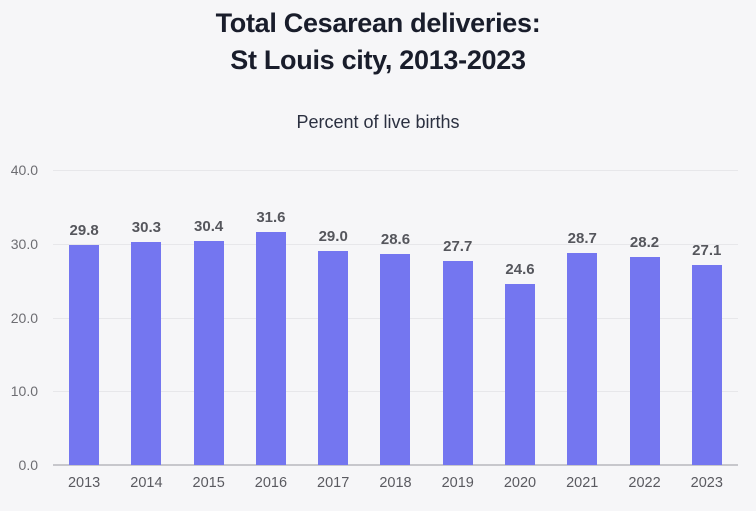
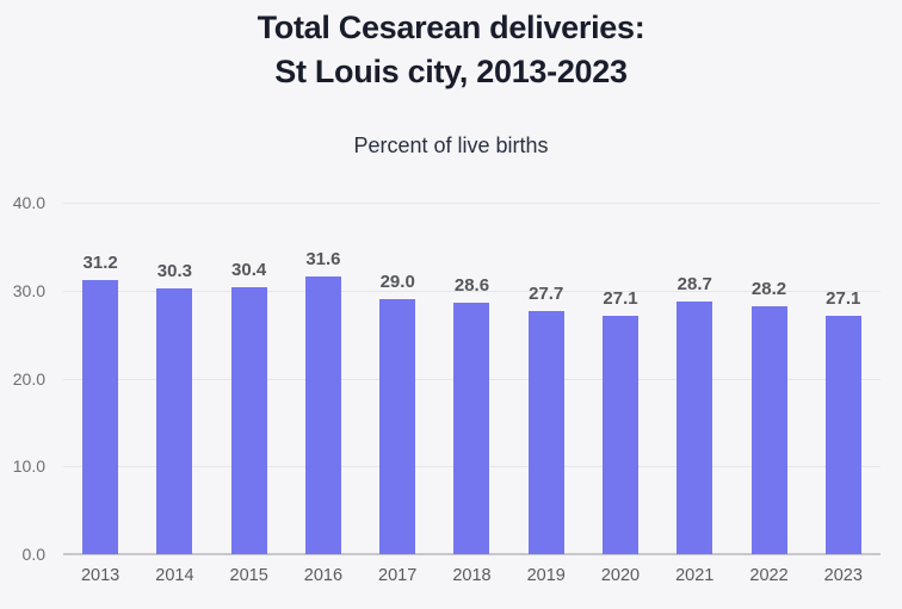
2013: 29.8 -> 31.2
2020: 24.6 -> 27.1
